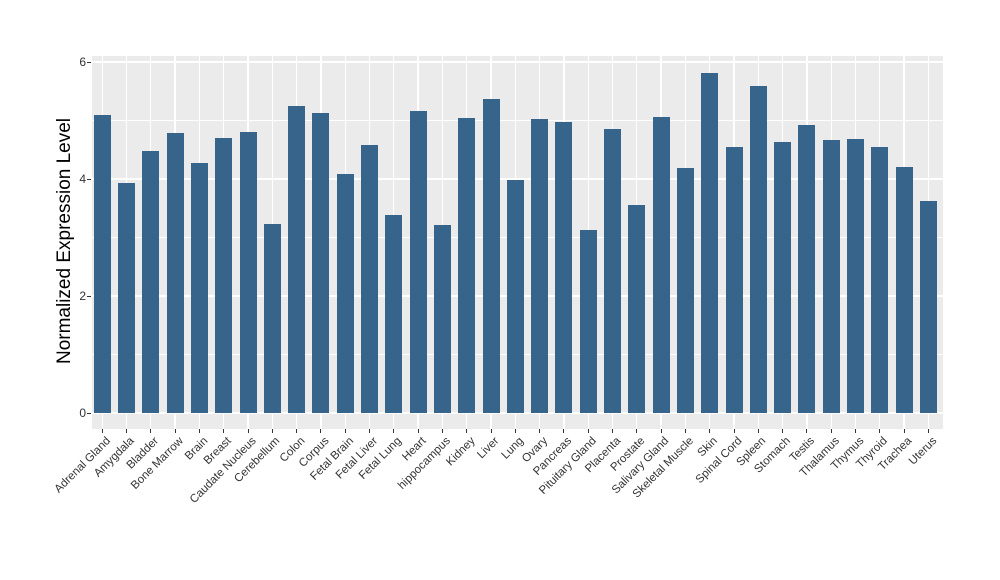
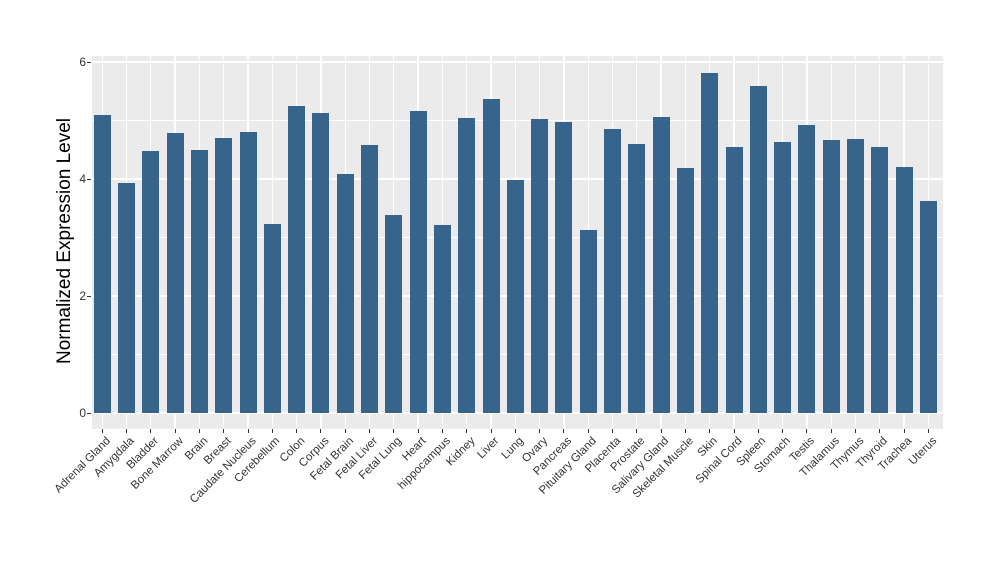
Brain: 4.3 -> 4.5
Prostate: 3.5 -> 4.6
